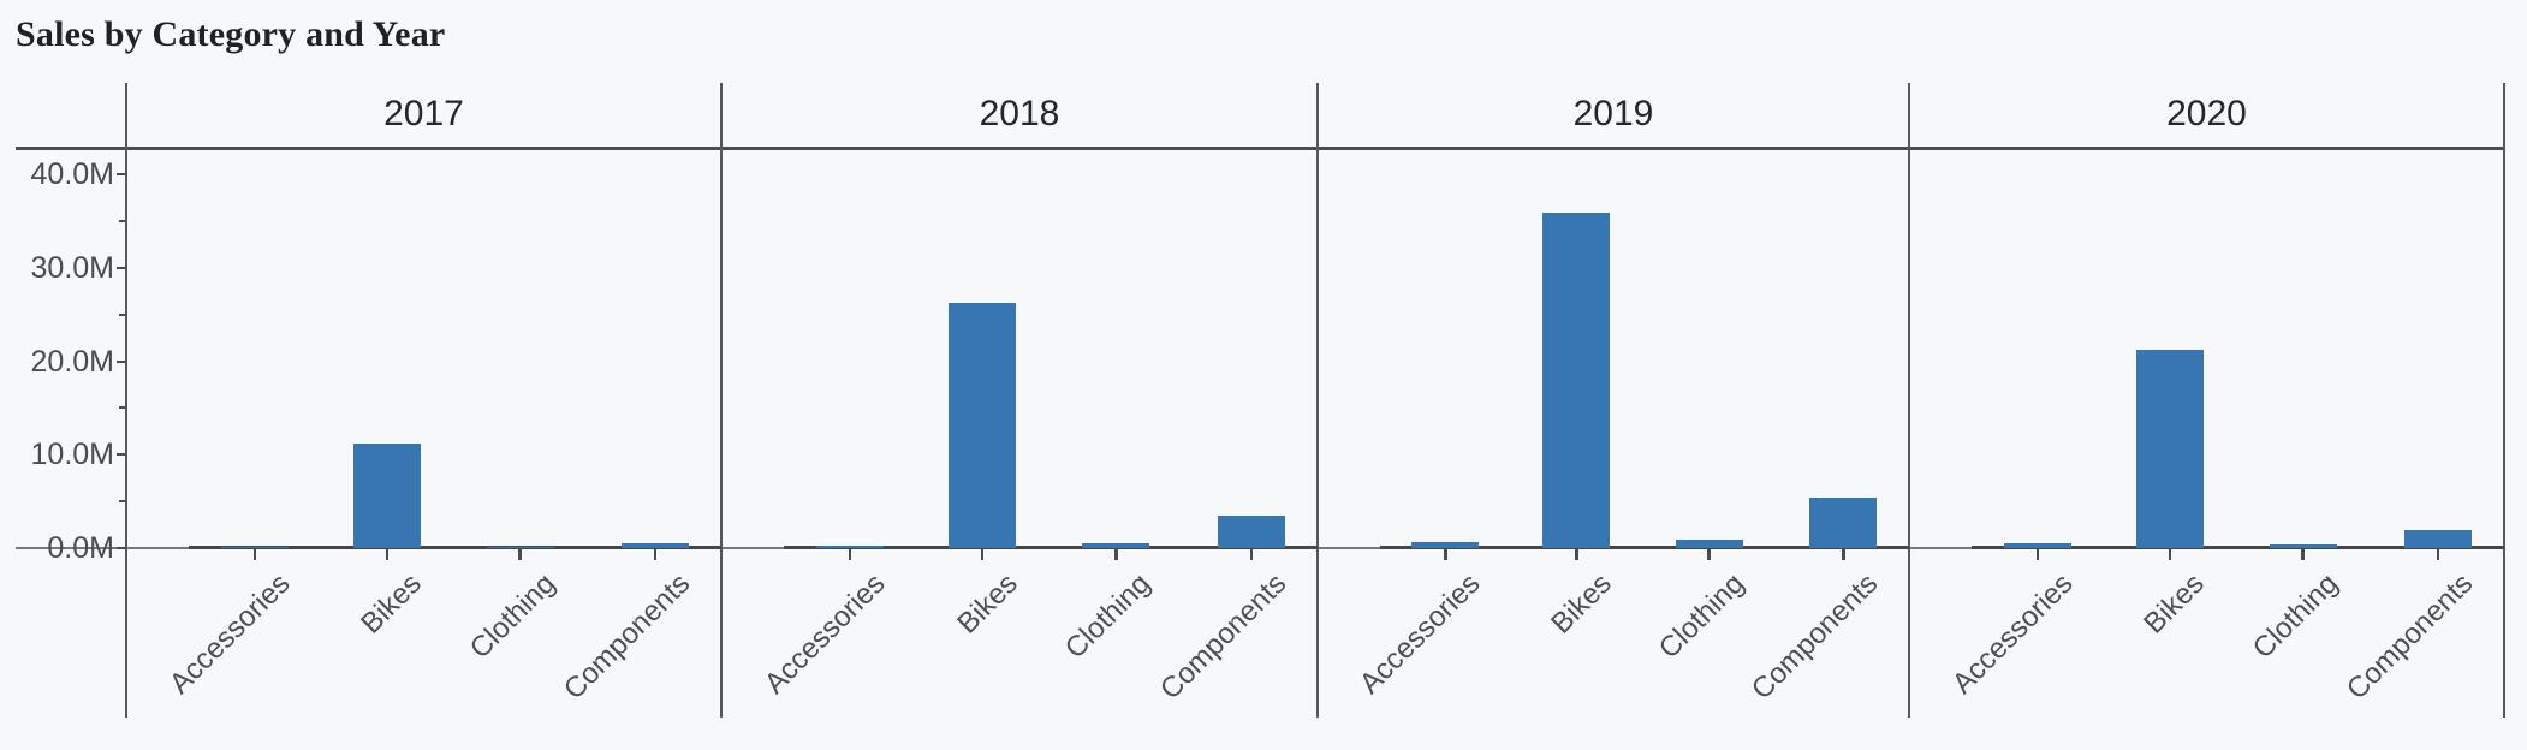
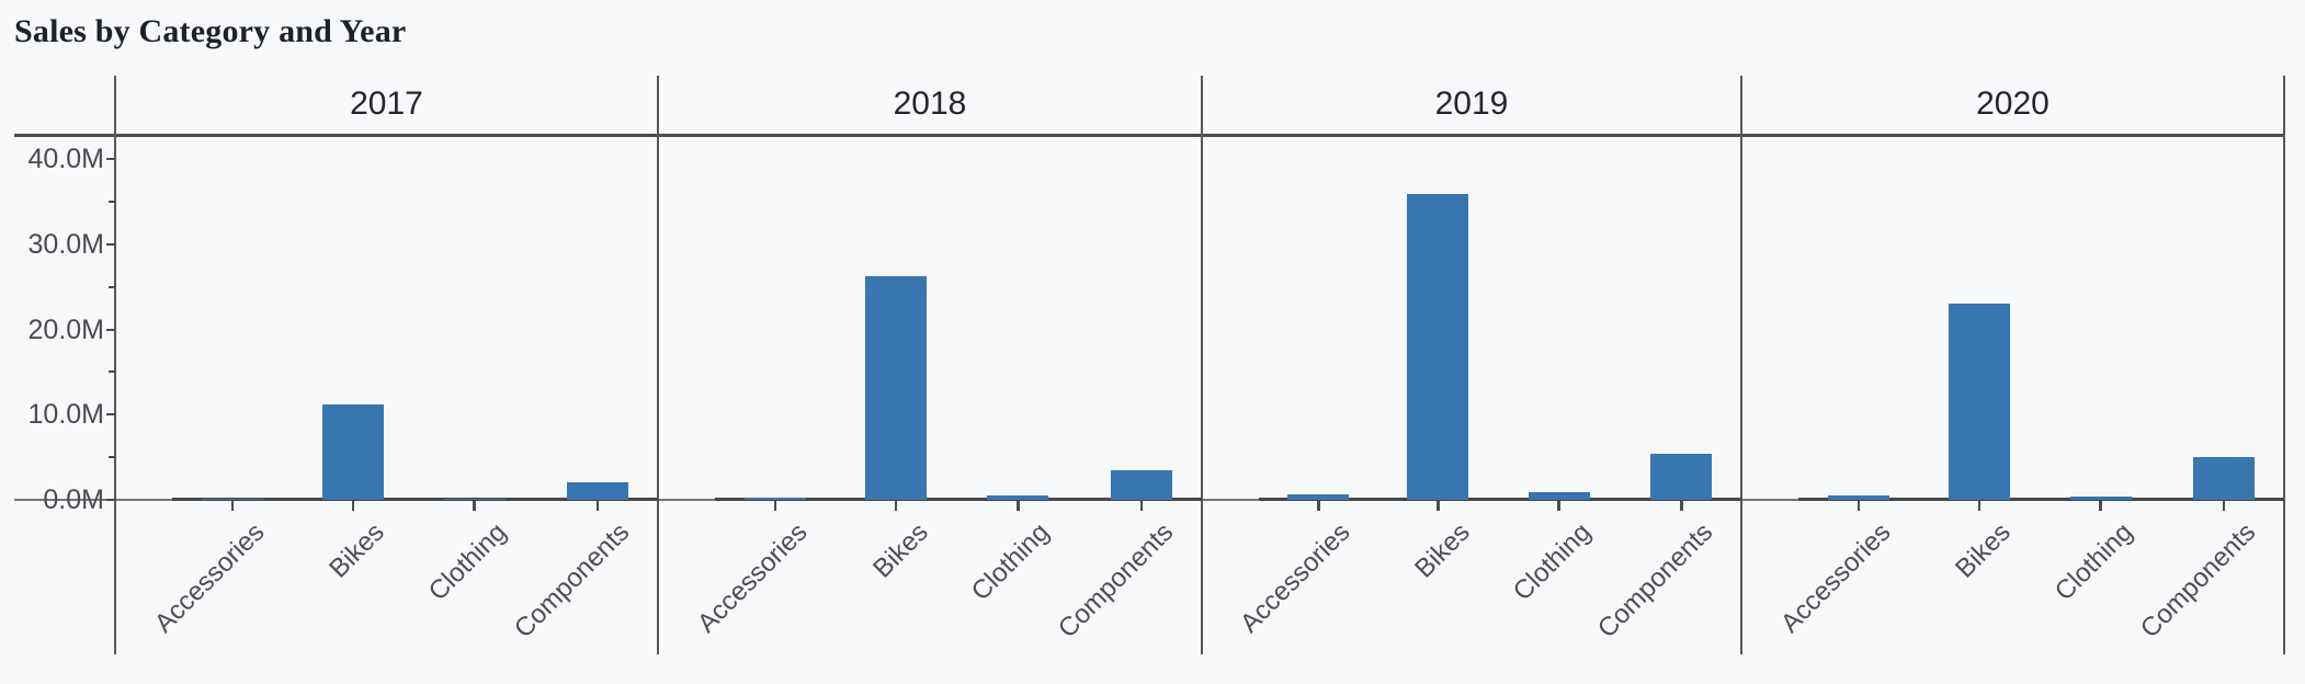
2020/Bikes: 21M -> 23M
2017/Components: 1M -> 2M
2020/Components: 2M -> 5M
